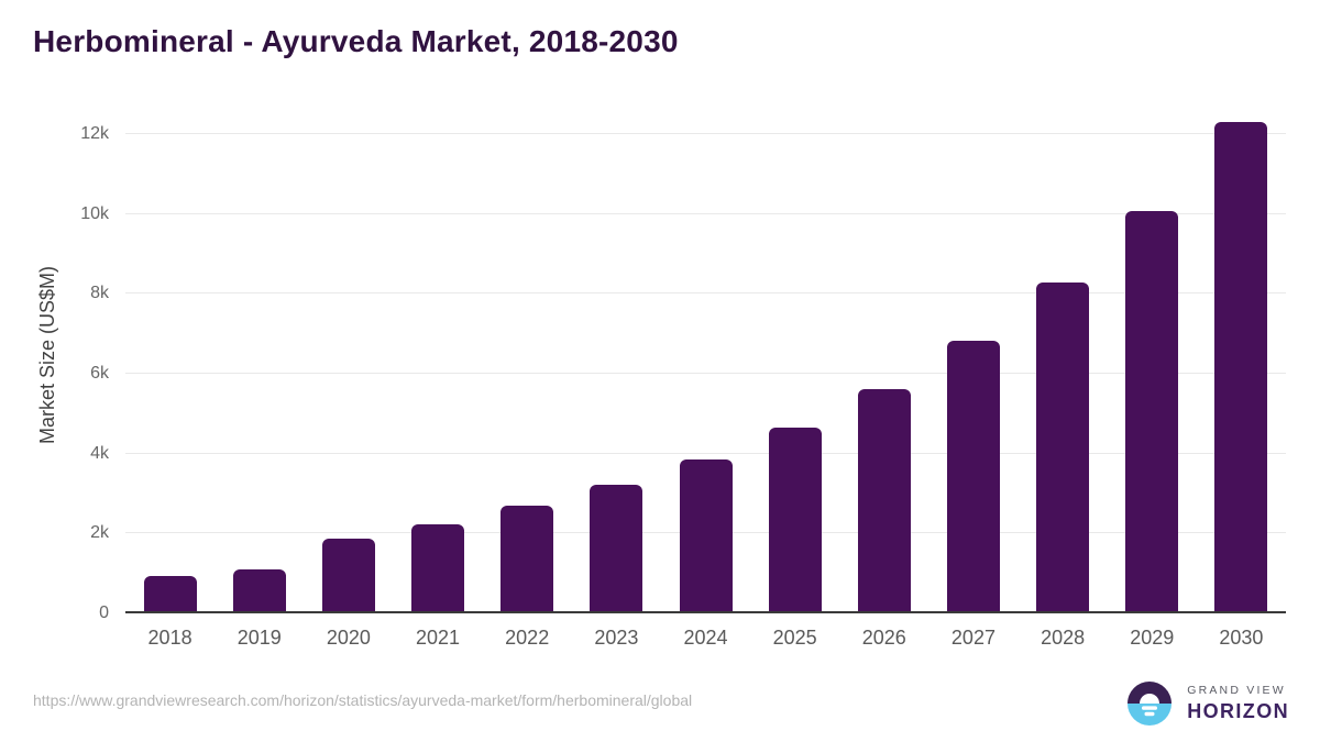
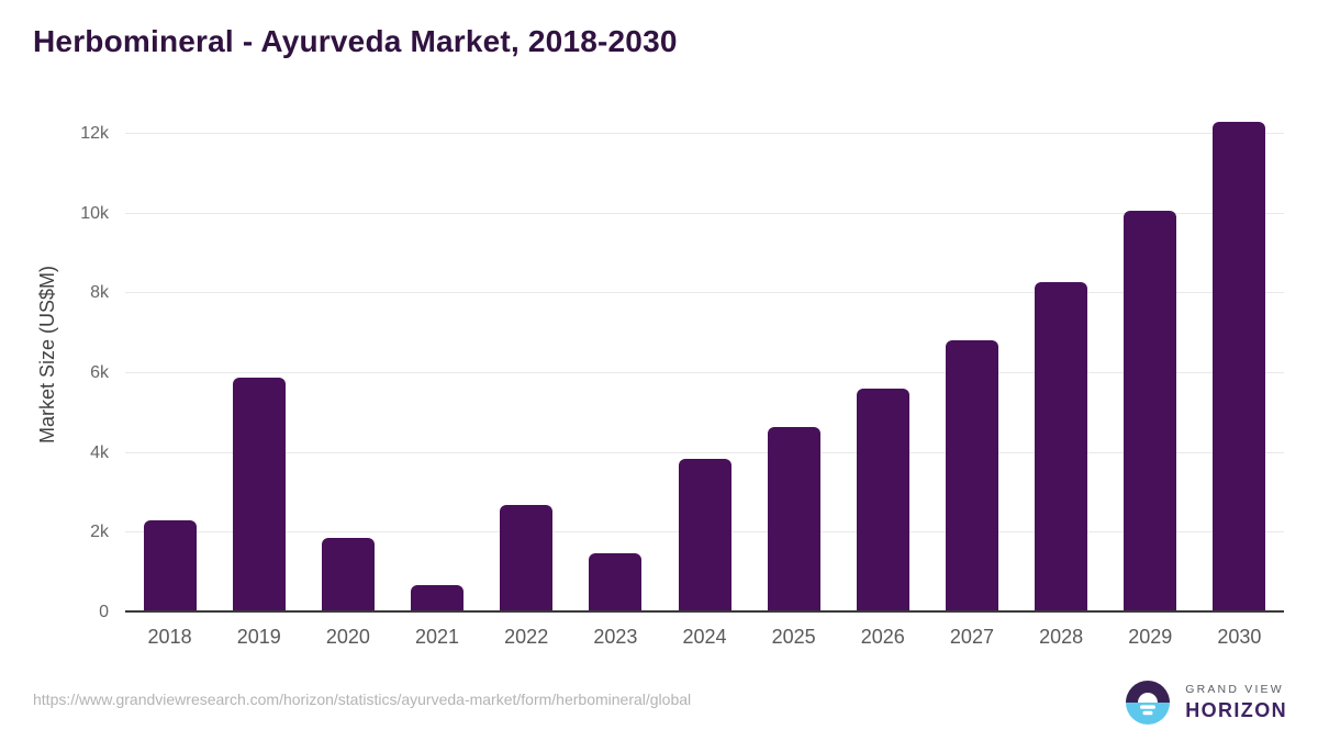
2018: 0.9k -> 2.3k
2019: 1.1k -> 5.9k
2021: 2.2k -> 0.7k
2023: 3.2k -> 1.5k
